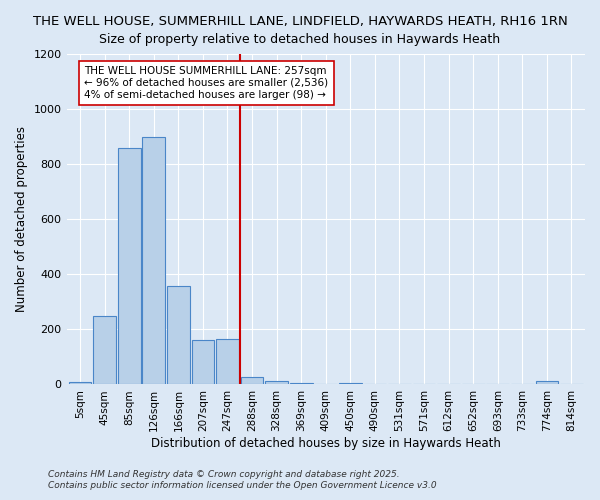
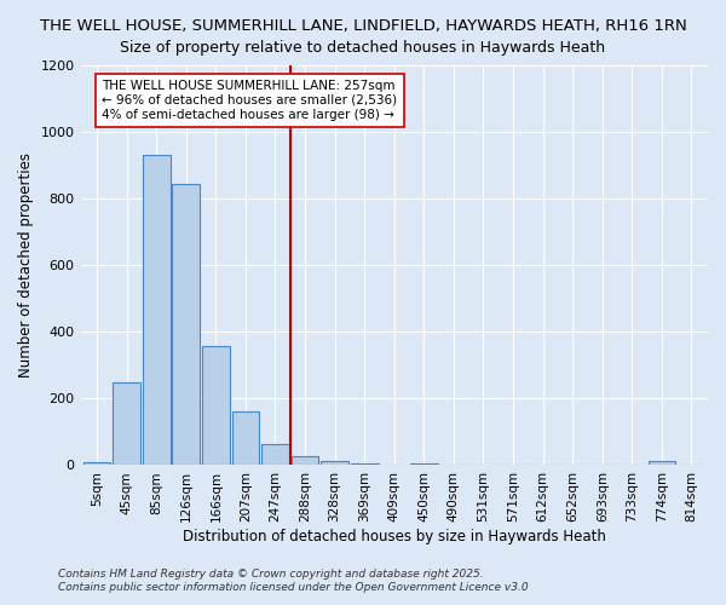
85sqm: 860 -> 930
126sqm: 900 -> 845
247sqm: 165 -> 65
